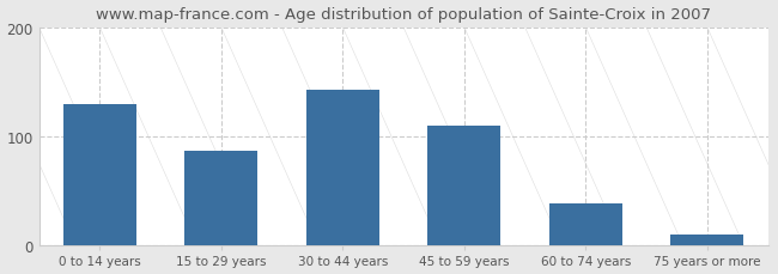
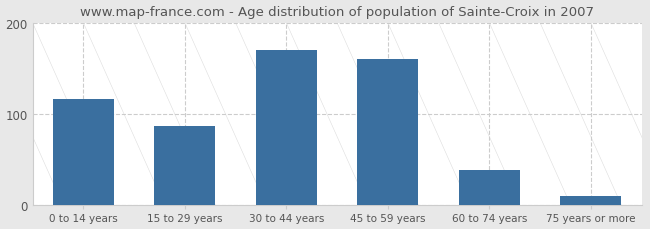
0 to 14 years: 130 -> 116
30 to 44 years: 143 -> 170
45 to 59 years: 110 -> 160
